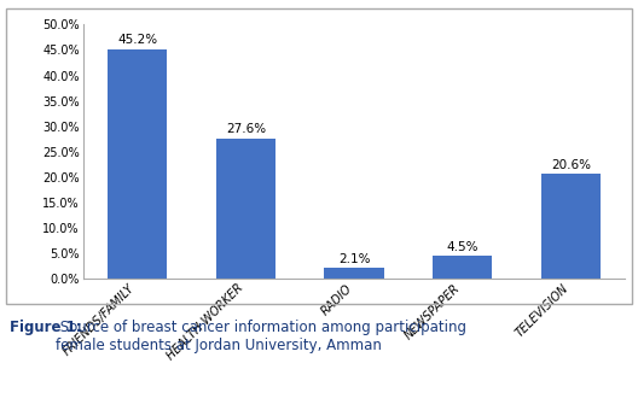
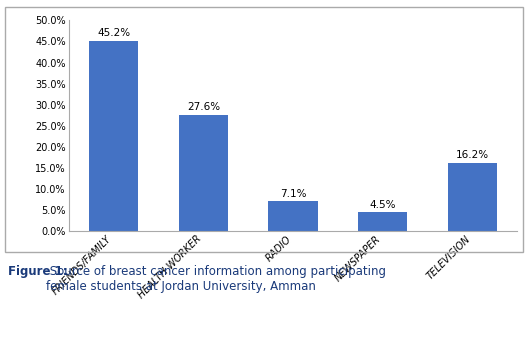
RADIO: 2.1% -> 7.1%
TELEVISION: 20.6% -> 16.2%
